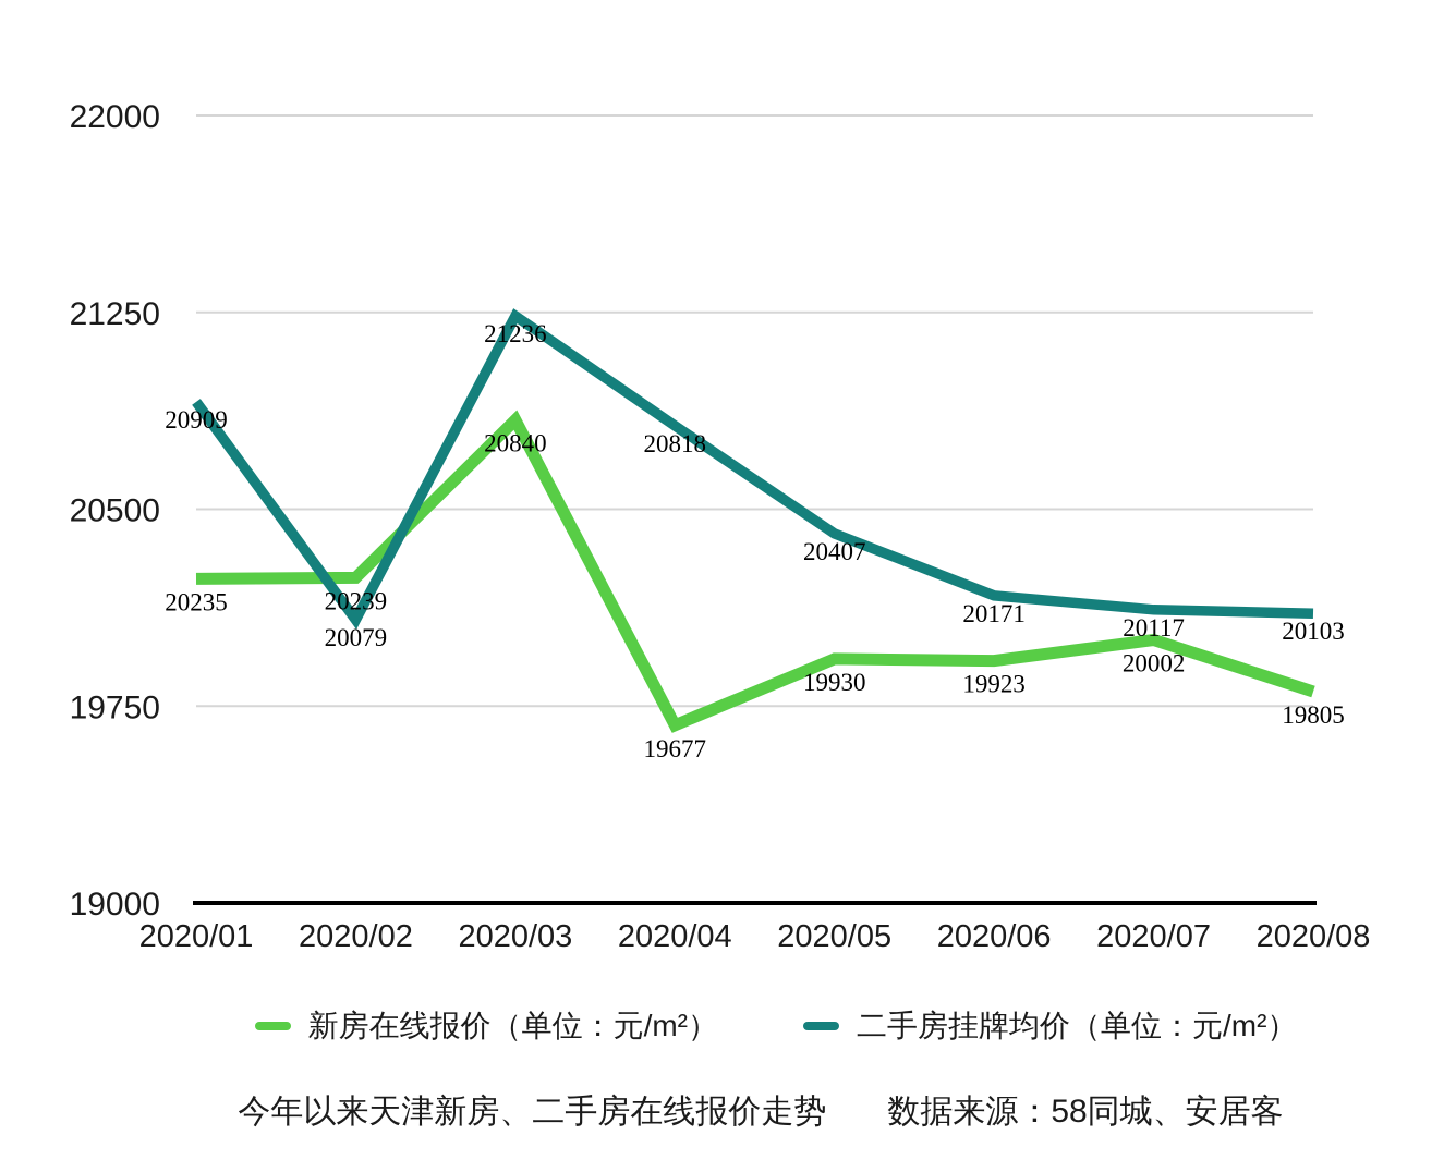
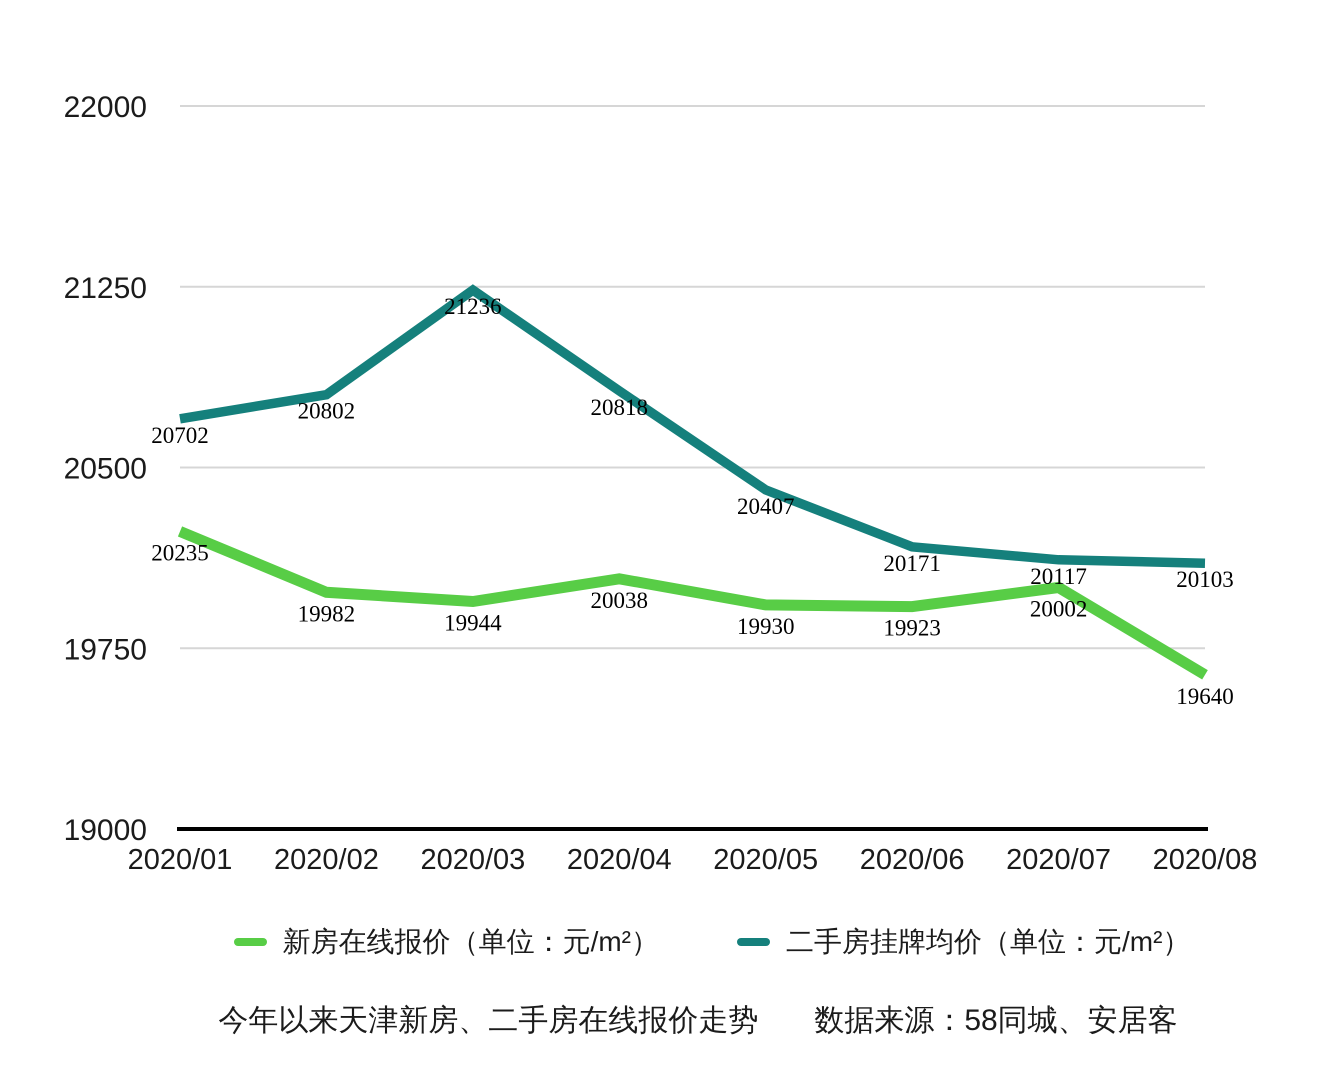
二手房挂牌均价（单位：元/m²）/2020/01: 20909 -> 20702
新房在线报价（单位：元/m²）/2020/02: 20239 -> 19982
二手房挂牌均价（单位：元/m²）/2020/02: 20079 -> 20802
新房在线报价（单位：元/m²）/2020/03: 20840 -> 19944
新房在线报价（单位：元/m²）/2020/04: 19677 -> 20038
新房在线报价（单位：元/m²）/2020/08: 19805 -> 19640
